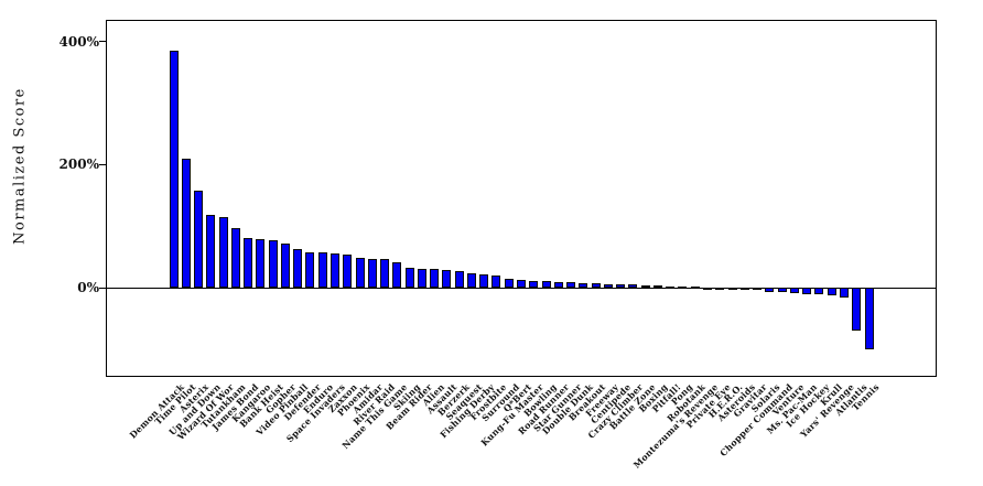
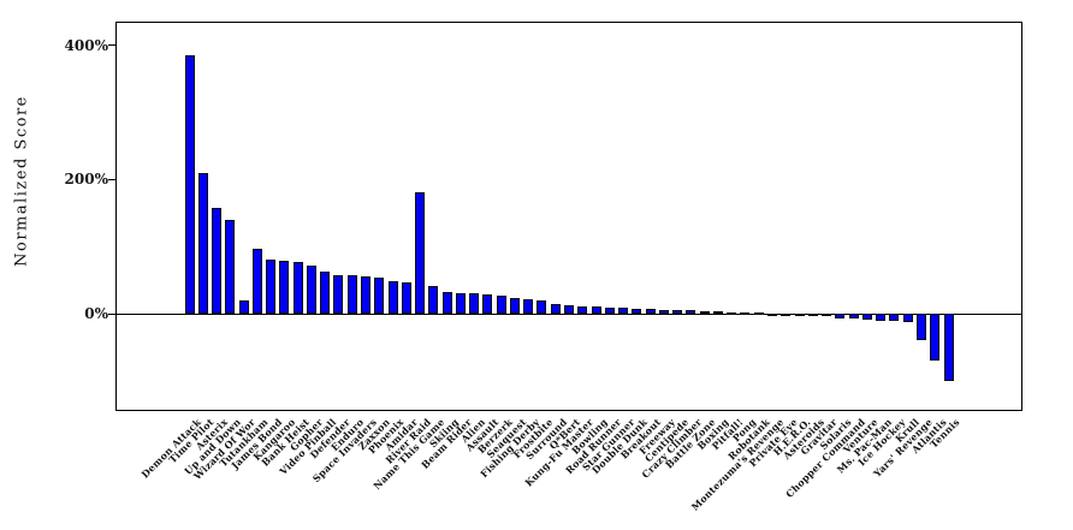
Up and Down: 120% -> 140%
Wizard Of Wor: 120% -> 20%
River Raid: 50% -> 180%
Yars' Revenge: -20% -> -40%
